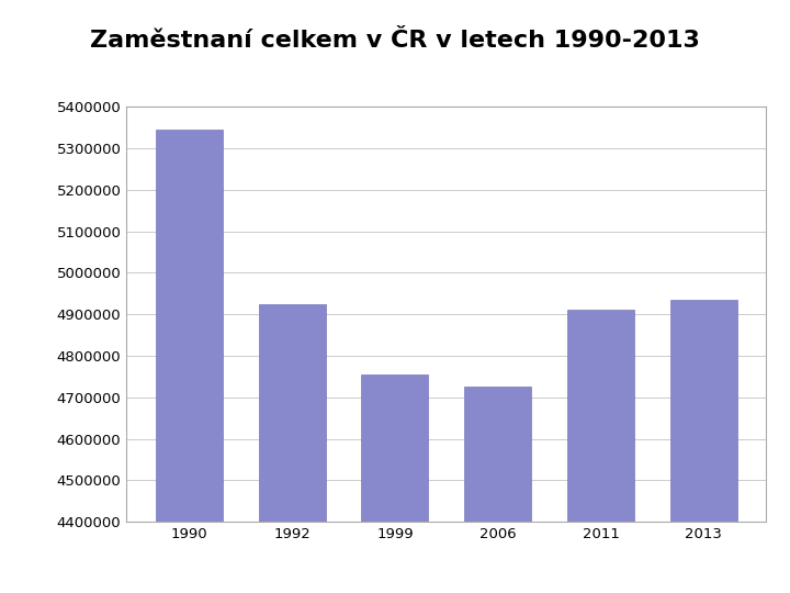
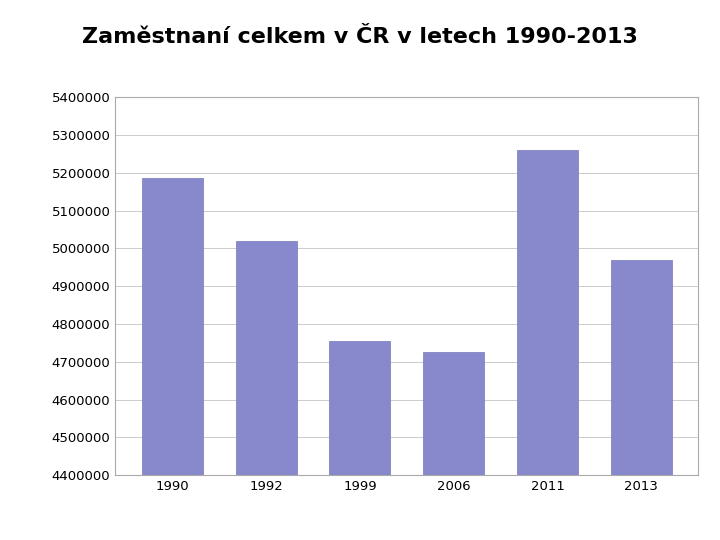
1990: 5345000 -> 5185000
1992: 4925000 -> 5020000
2011: 4910000 -> 5260000
2013: 4935000 -> 4970000
